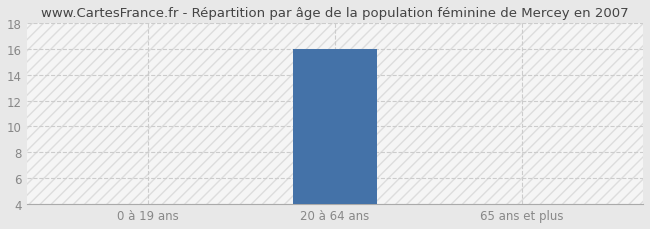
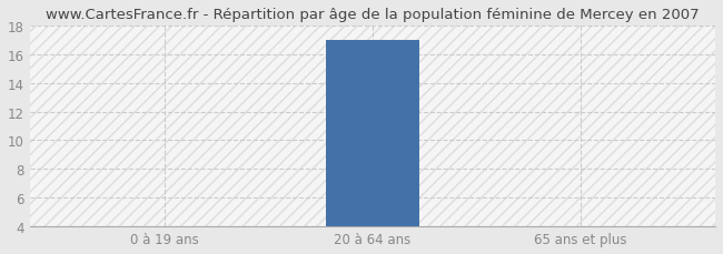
20 à 64 ans: 16 -> 17
